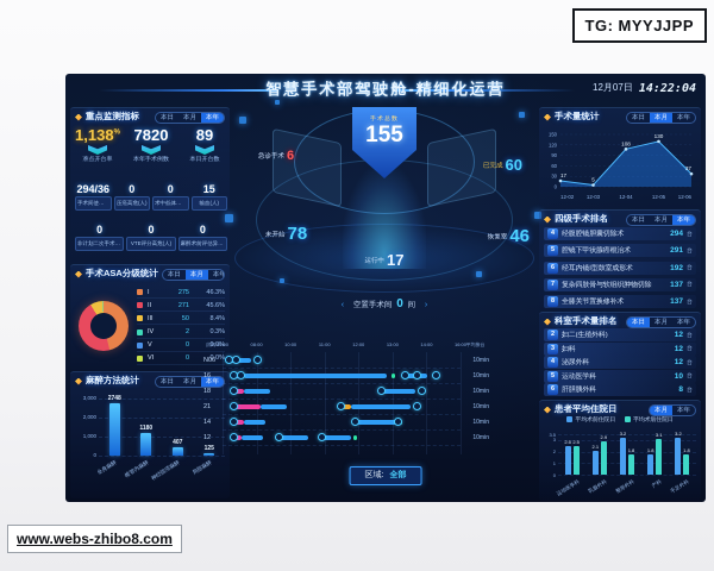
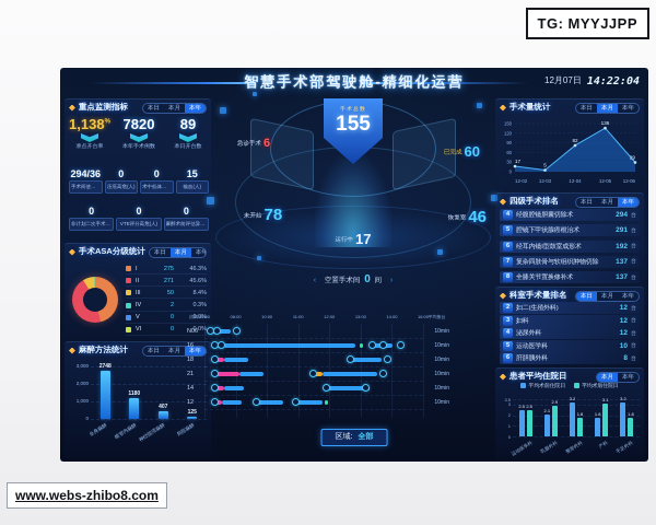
手术量统计/12-04: 108 -> 82
手术量统计/12-05: 130 -> 136
手术量统计/12-06: 37 -> 29
